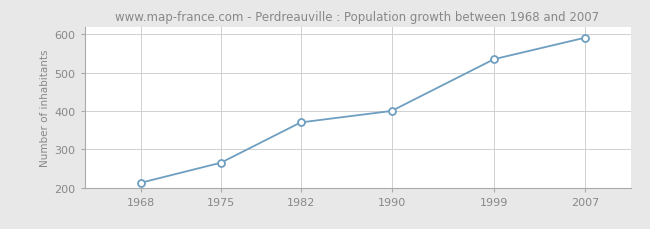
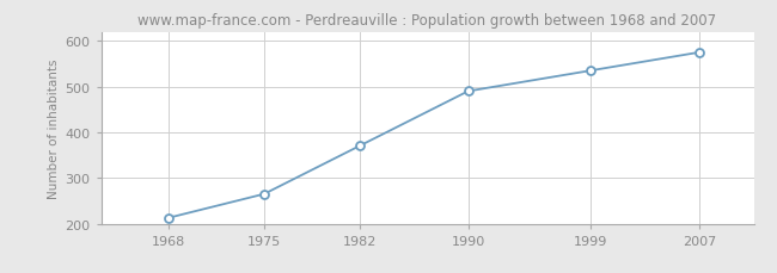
1990: 400 -> 490
2007: 591 -> 575
